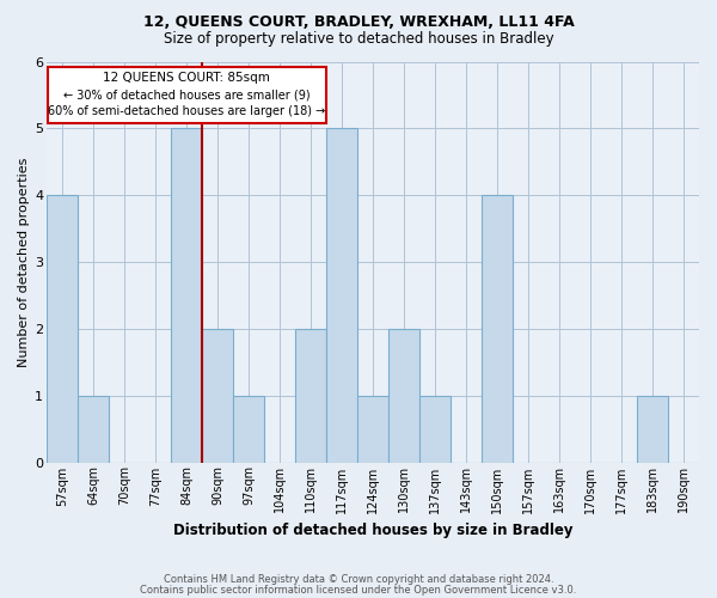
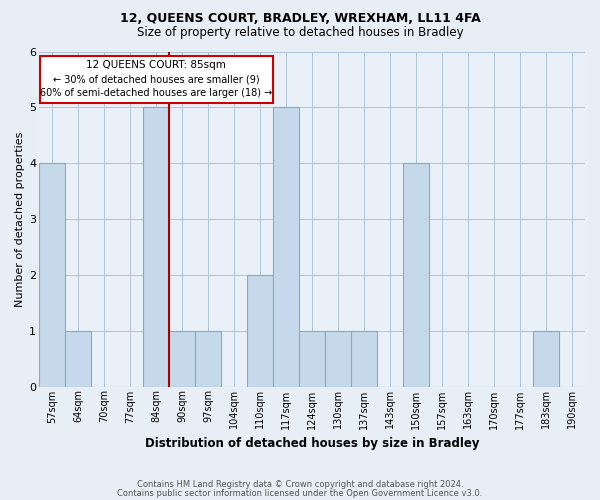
90sqm: 2 -> 1
130sqm: 2 -> 1
